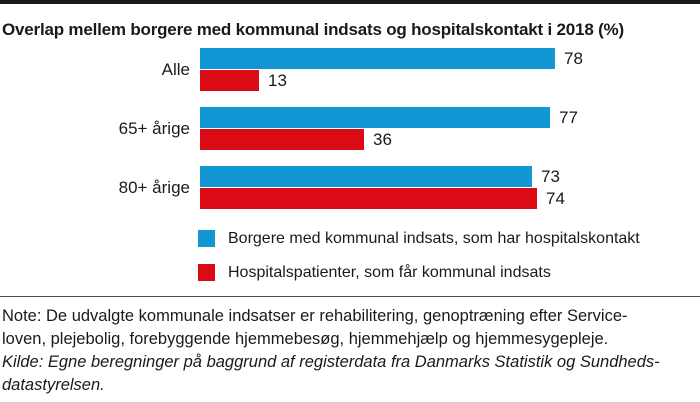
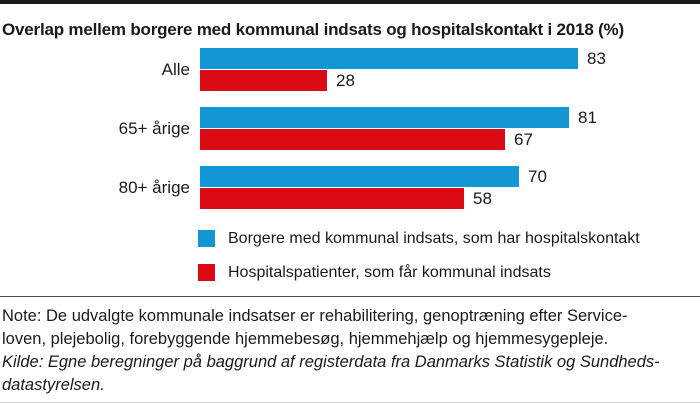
Borgere med kommunal indsats, som har hospitalskontakt/Alle: 78 -> 83
Hospitalspatienter, som får kommunal indsats/Alle: 13 -> 28
Borgere med kommunal indsats, som har hospitalskontakt/65+ årige: 77 -> 81
Hospitalspatienter, som får kommunal indsats/65+ årige: 36 -> 67
Borgere med kommunal indsats, som har hospitalskontakt/80+ årige: 73 -> 70
Hospitalspatienter, som får kommunal indsats/80+ årige: 74 -> 58
